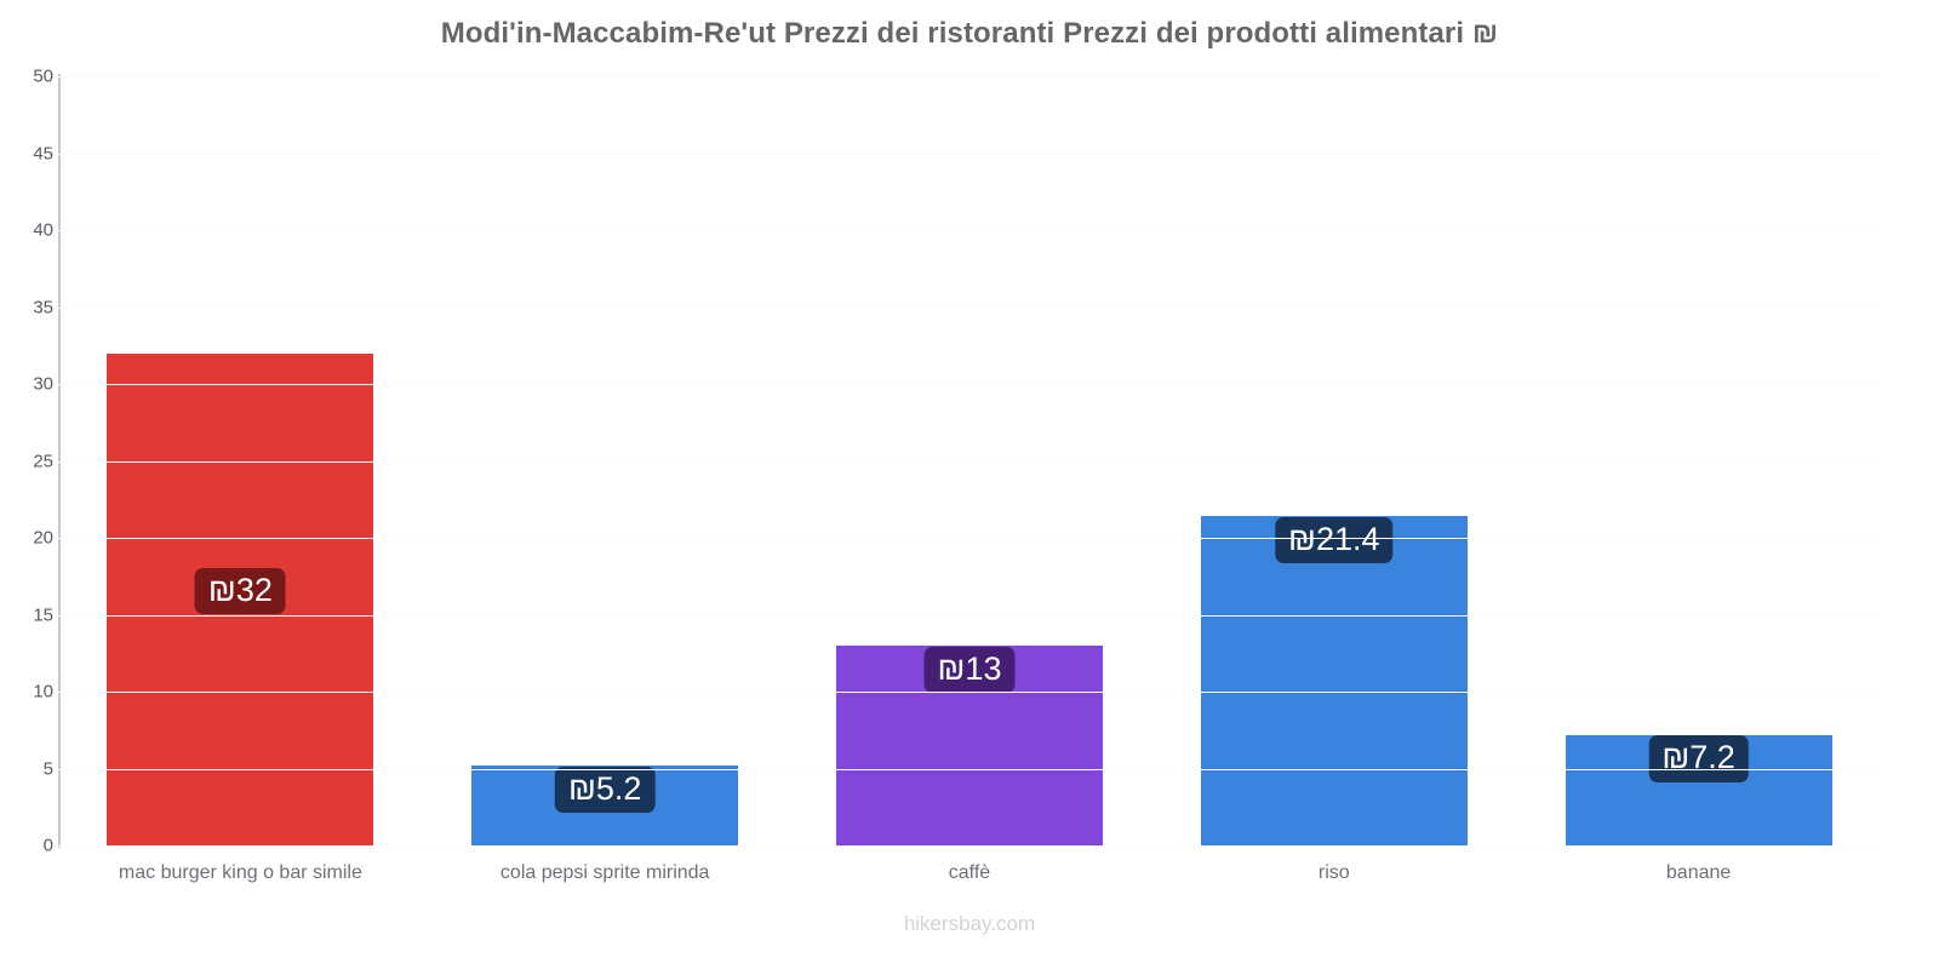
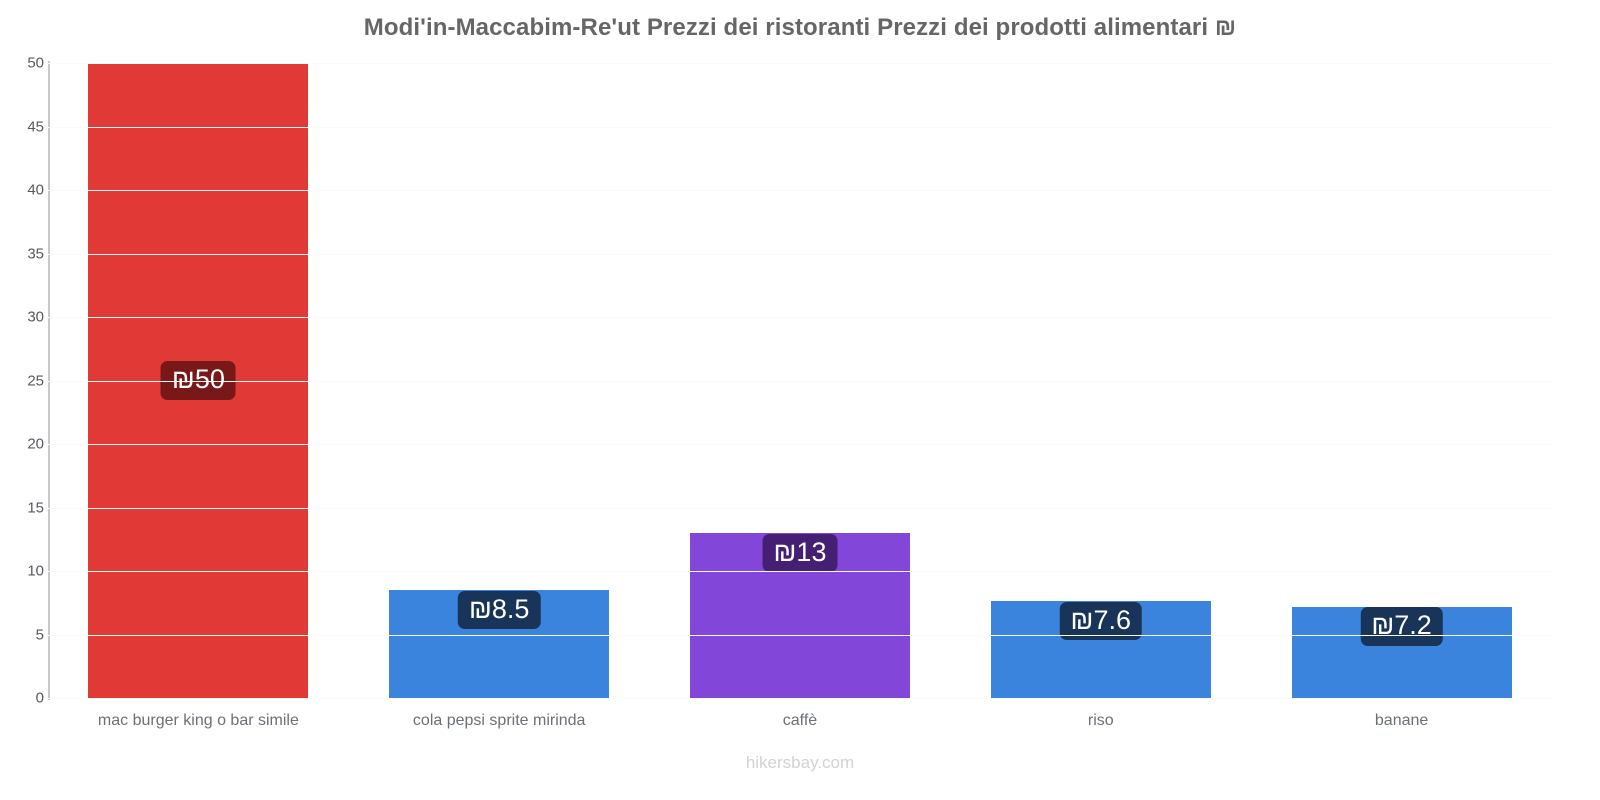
mac burger king o bar simile: 32 -> 50
cola pepsi sprite mirinda: 5.2 -> 8.5
riso: 21.4 -> 7.6
